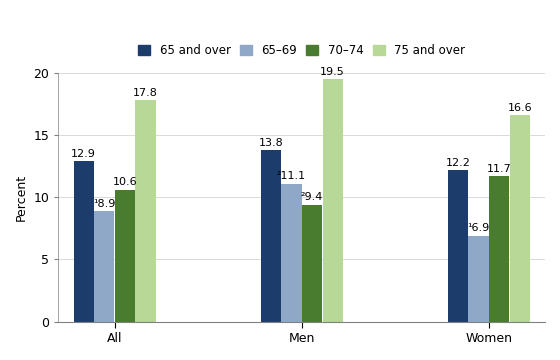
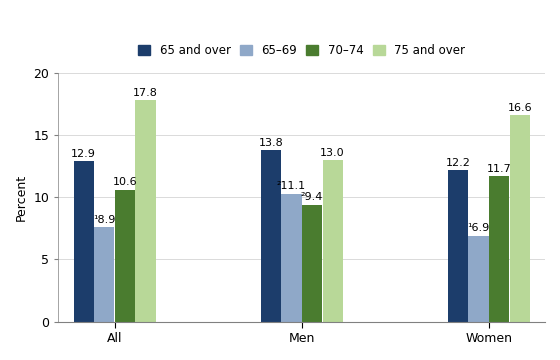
65–69/All: 8.9 -> 7.6
65–69/Men: 11.1 -> 10.3
75 and over/Men: 19.5 -> 13.0
